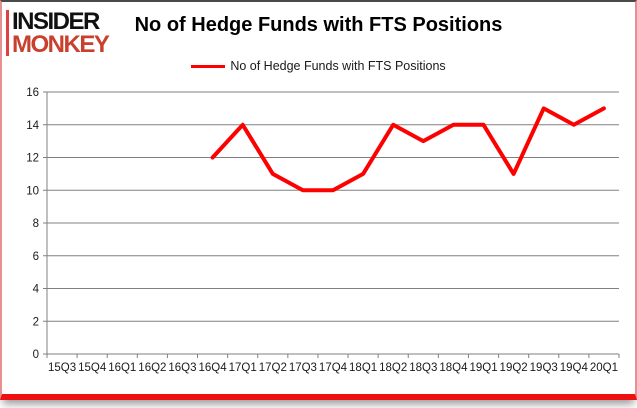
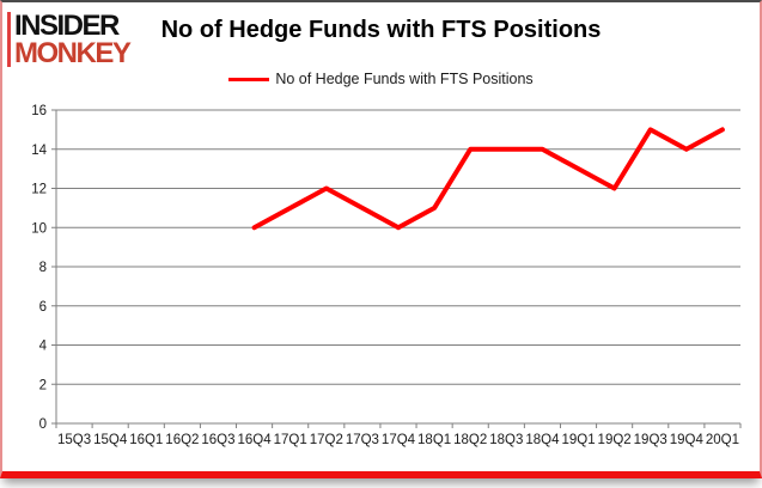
16Q4: 12 -> 10
17Q1: 14 -> 11
17Q2: 11 -> 12
17Q3: 10 -> 11
18Q3: 13 -> 14
19Q1: 14 -> 13
19Q2: 11 -> 12
